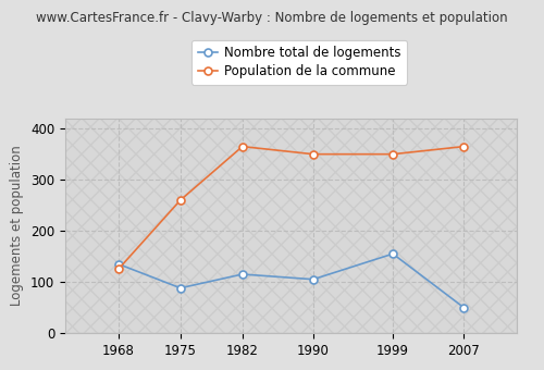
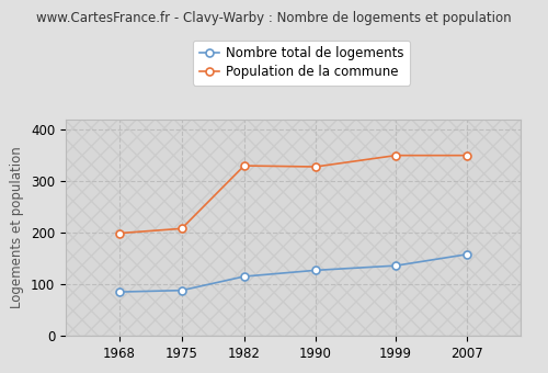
Nombre total de logements/1968: 135 -> 85
Population de la commune/1968: 125 -> 199
Population de la commune/1975: 260 -> 208
Population de la commune/1982: 365 -> 330
Nombre total de logements/1990: 105 -> 127
Population de la commune/1990: 350 -> 328
Nombre total de logements/1999: 155 -> 136
Nombre total de logements/2007: 50 -> 158
Population de la commune/2007: 365 -> 350
